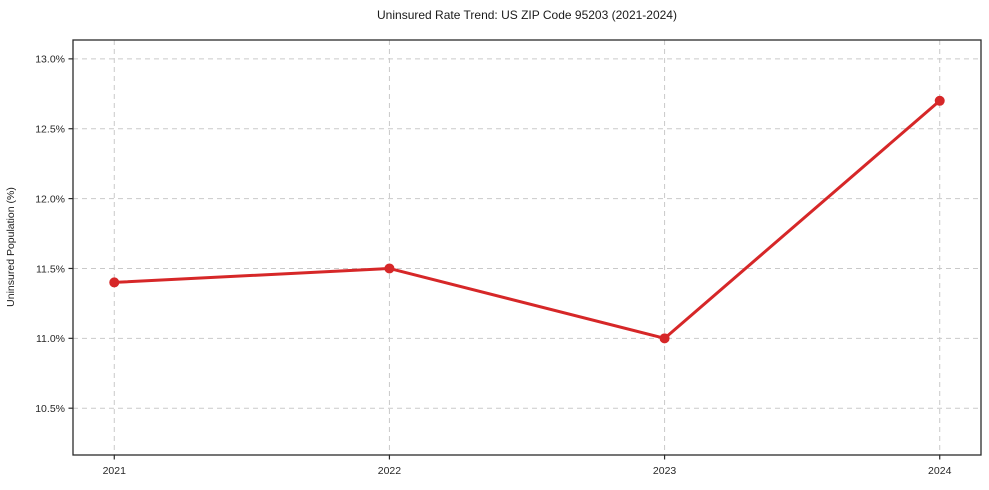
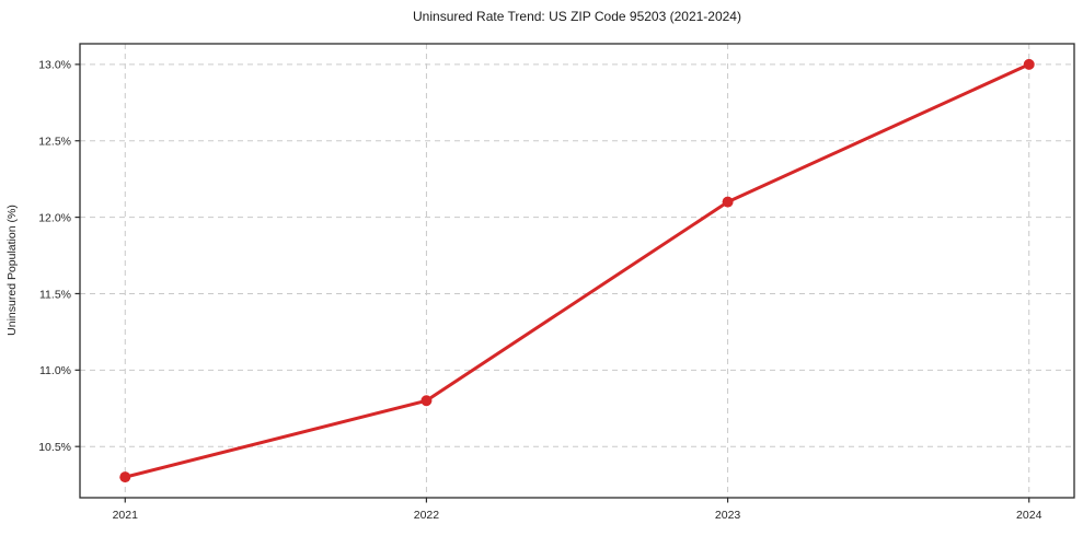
2021: 11.4% -> 10.3%
2022: 11.5% -> 10.8%
2023: 11.0% -> 12.1%
2024: 12.7% -> 13.0%
